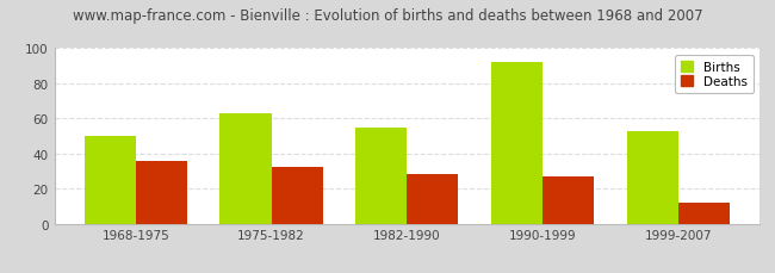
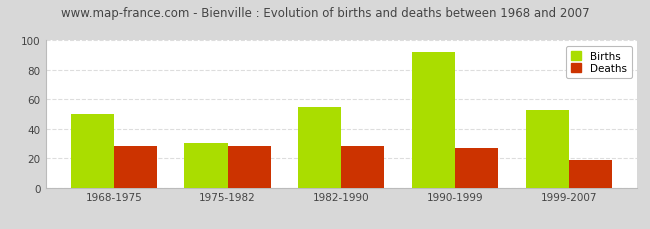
Deaths/1968-1975: 36 -> 28
Births/1975-1982: 63 -> 30
Deaths/1975-1982: 32 -> 28
Deaths/1999-2007: 12 -> 19
